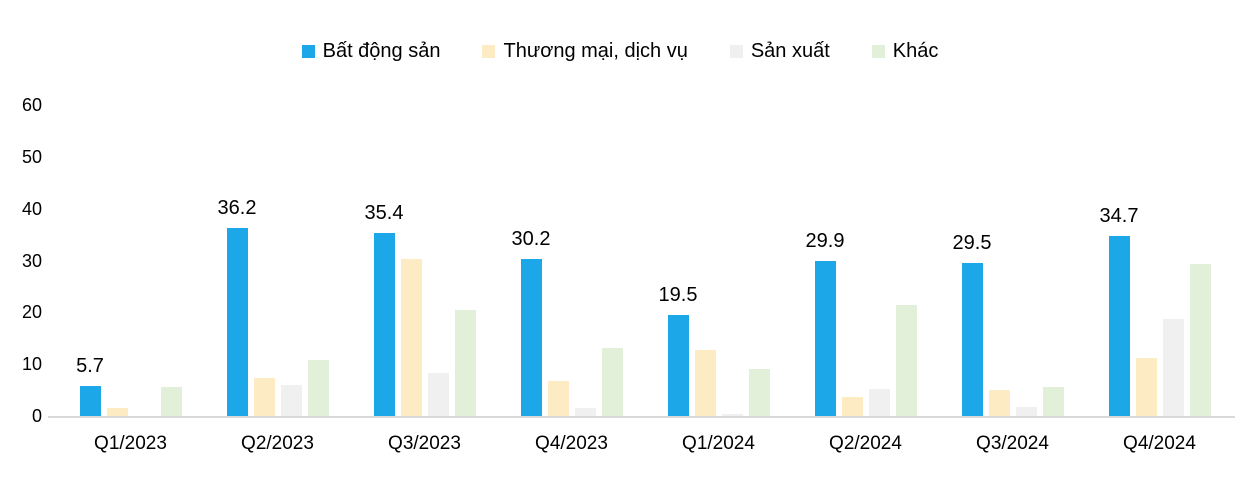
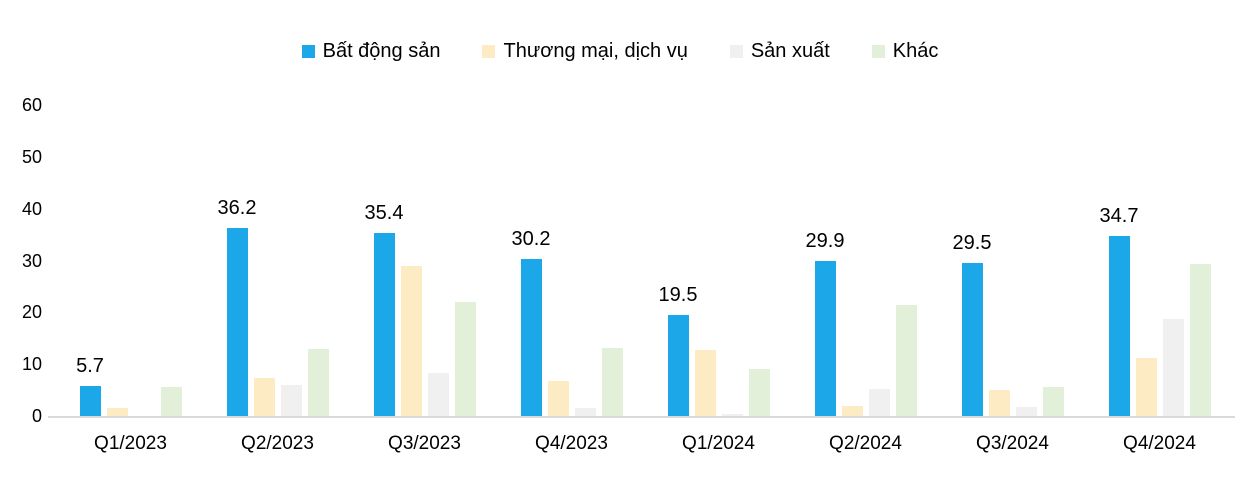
Khác/Q2/2023: 11 -> 13
Thương mại, dịch vụ/Q3/2023: 30 -> 29
Khác/Q3/2023: 20 -> 22
Thương mại, dịch vụ/Q2/2024: 4 -> 2
